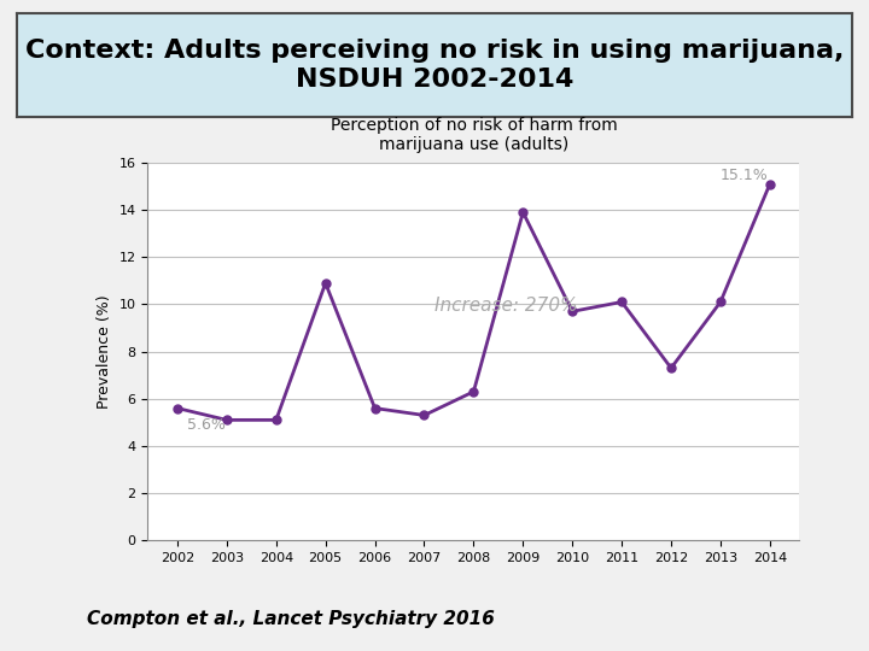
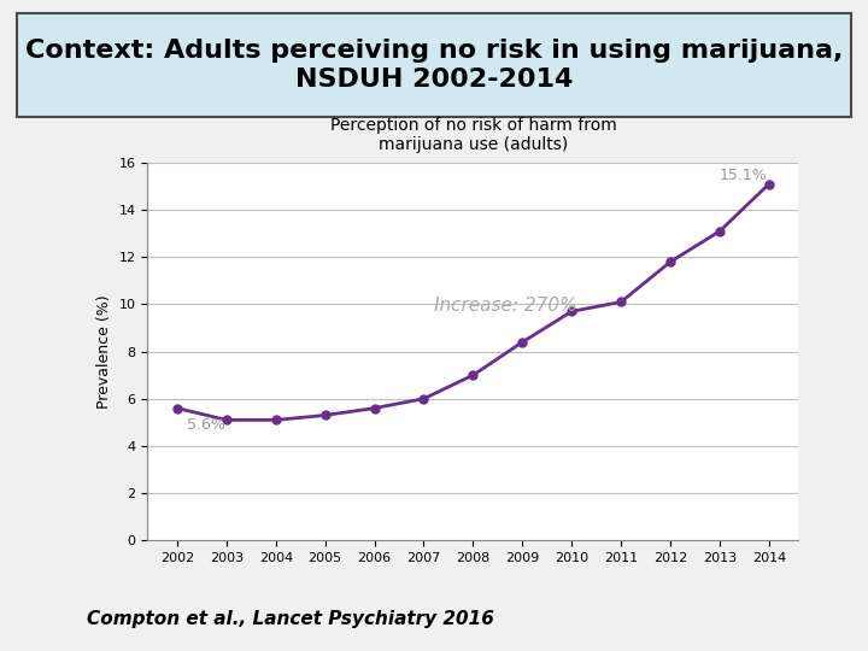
2005: 10.9 -> 5.3
2007: 5.3 -> 6.0
2008: 6.3 -> 7.0
2009: 13.9 -> 8.4
2012: 7.3 -> 11.8
2013: 10.1 -> 13.1
